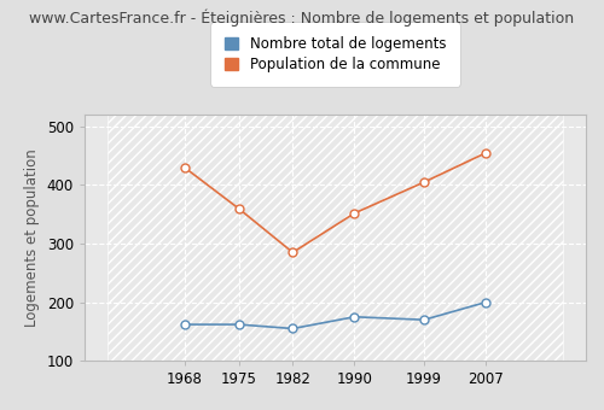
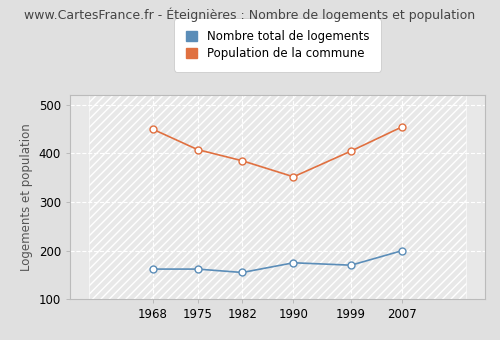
Population de la commune/1968: 430 -> 450
Population de la commune/1975: 360 -> 408
Population de la commune/1982: 285 -> 385
